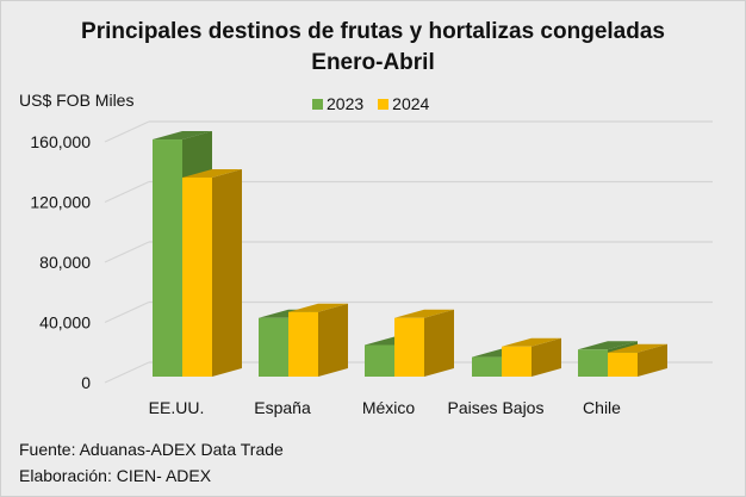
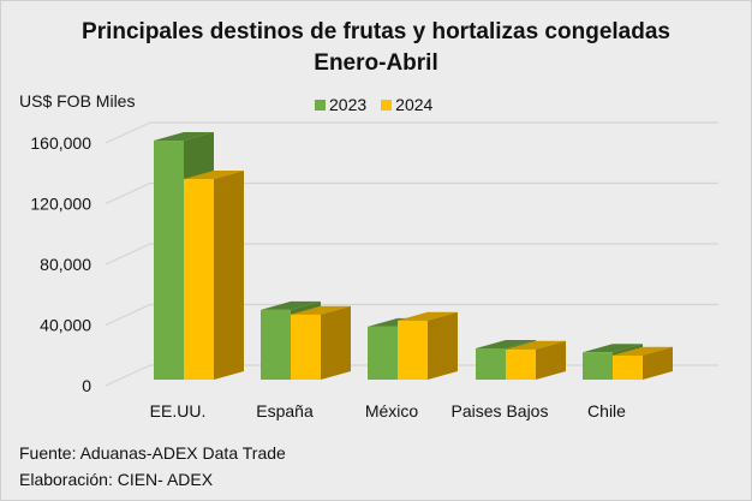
2023/España: 39000 -> 46000
2023/México: 21000 -> 35000
2023/Paises Bajos: 13000 -> 21000
